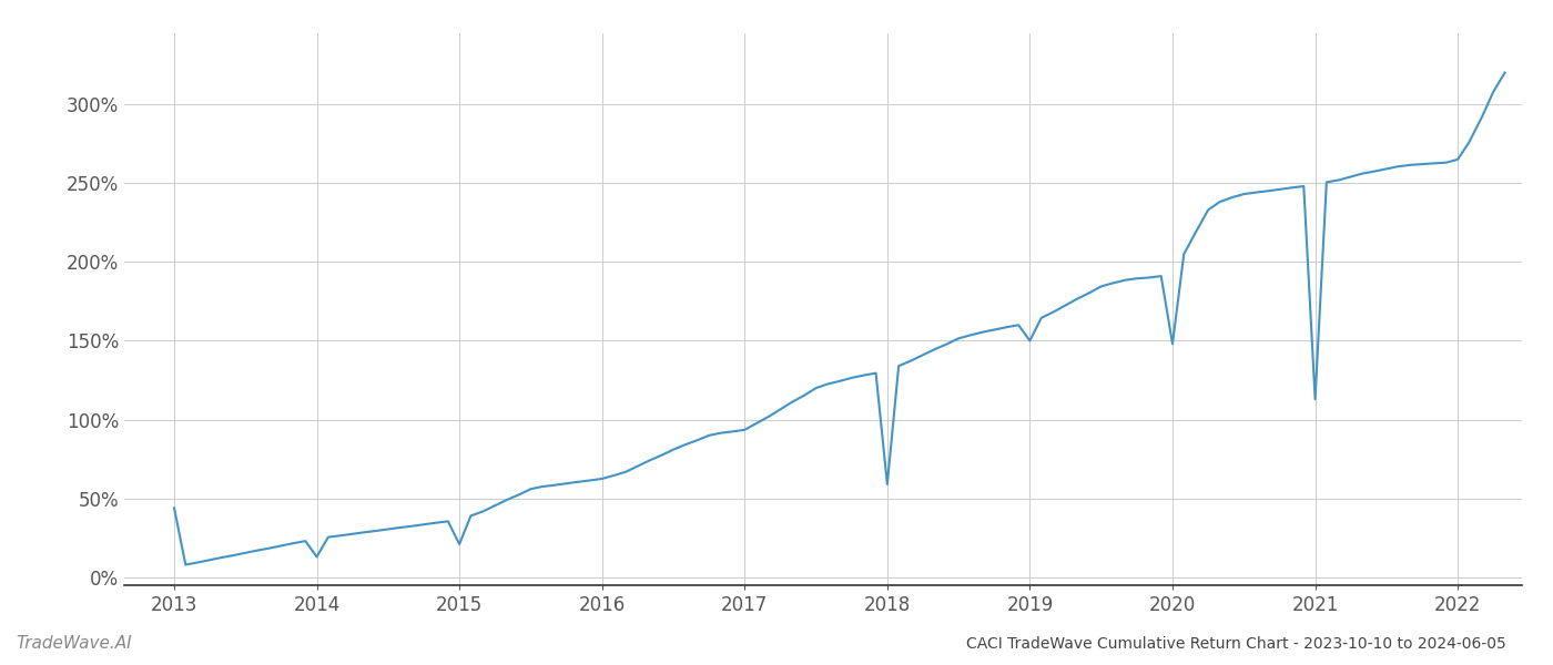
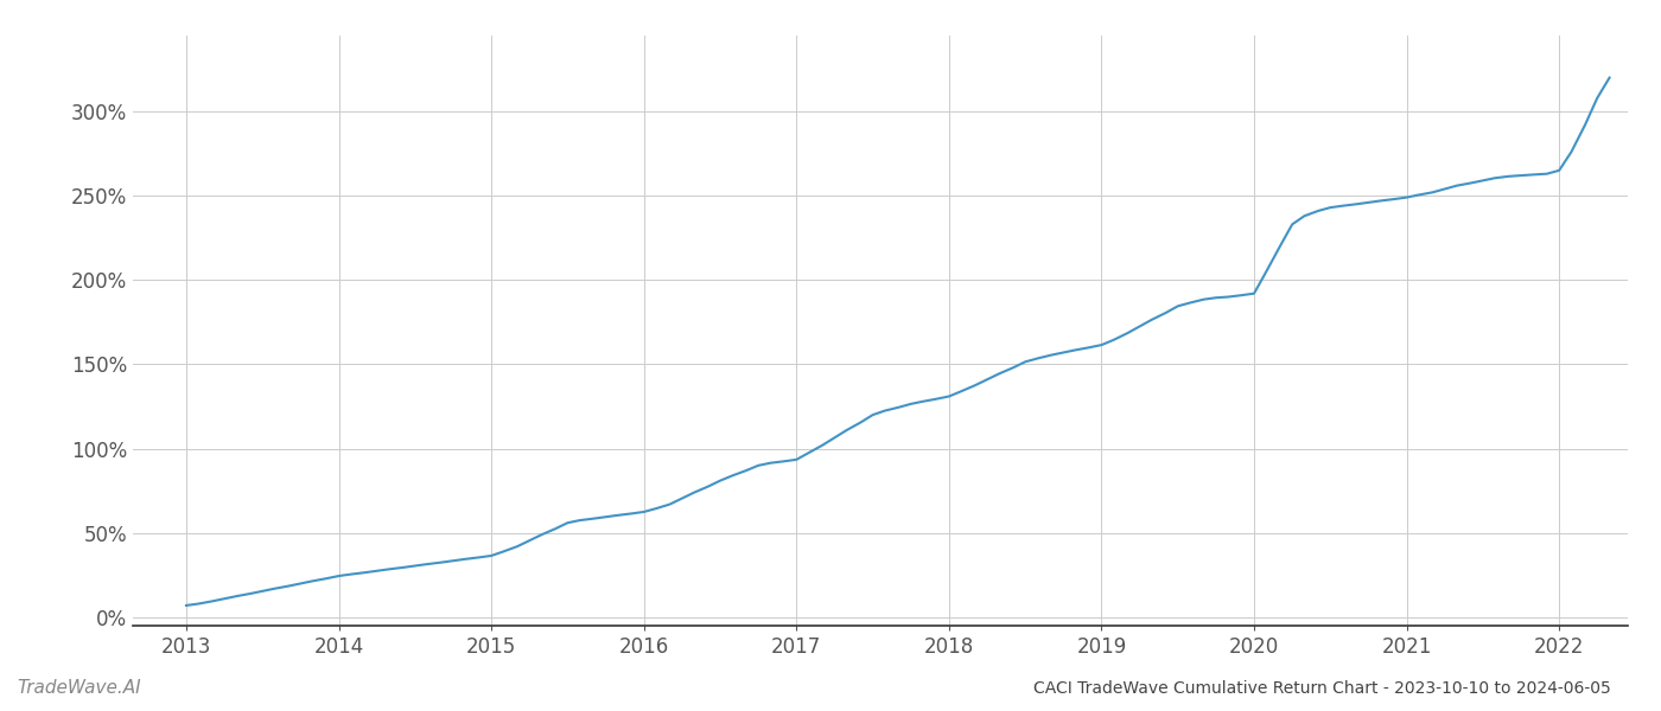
2013: 44% -> 7%
2014: 13% -> 24%
2015: 21% -> 36%
2018: 59% -> 131%
2019: 150% -> 162%
2020: 148% -> 192%
2021: 113% -> 249%
